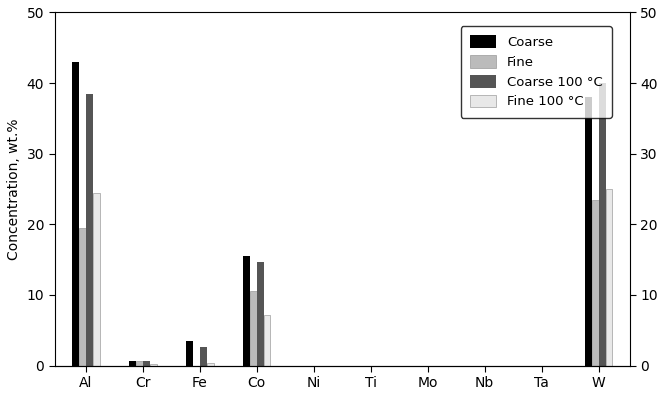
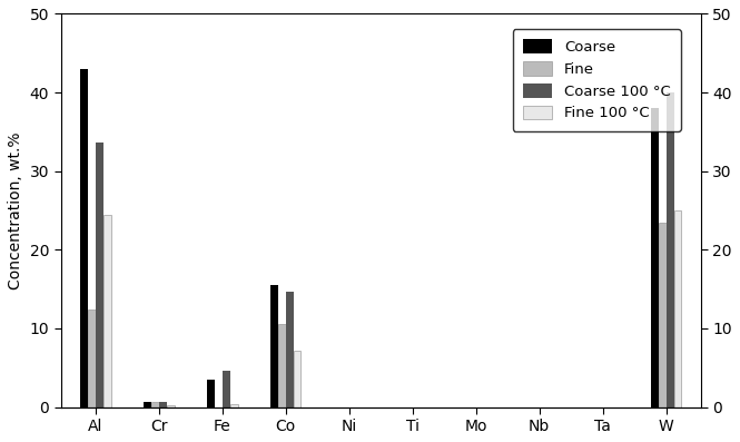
Fine/Al: 19.5 -> 12.4
Coarse 100 °C/Al: 38.5 -> 33.6
Coarse 100 °C/Fe: 2.7 -> 4.6
